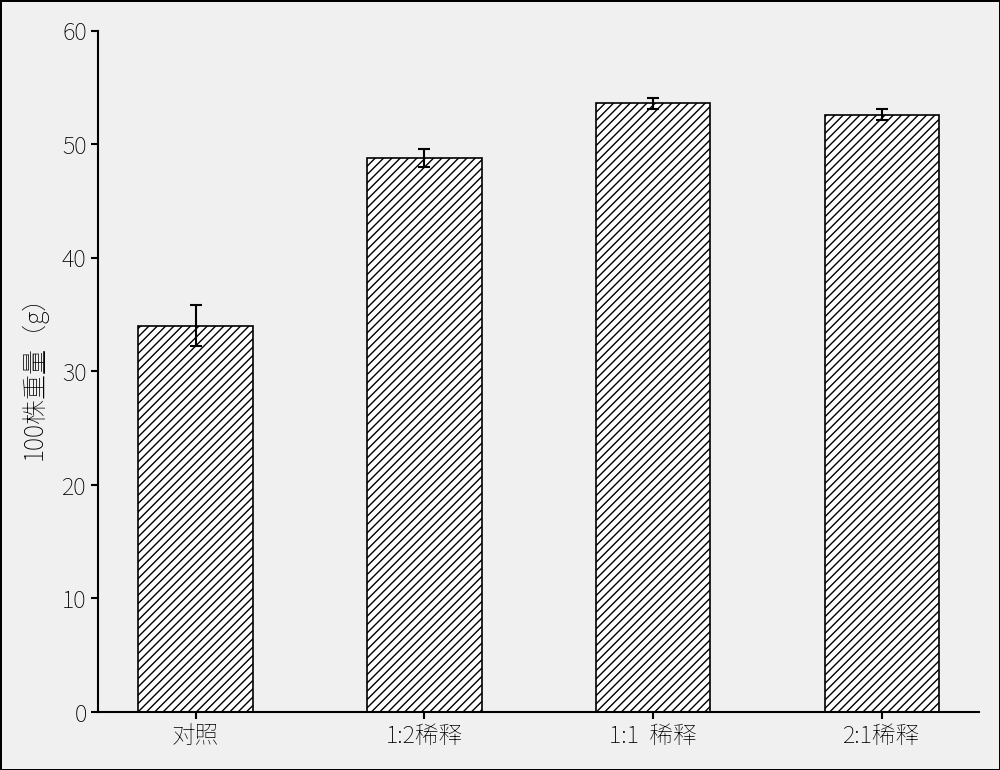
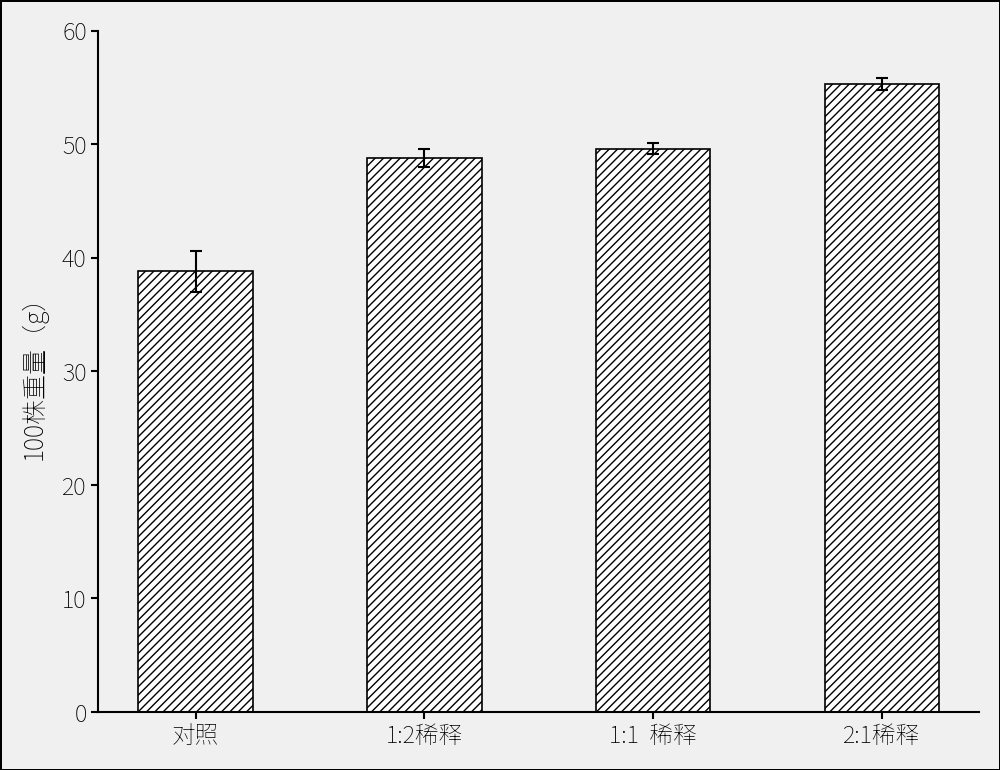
对照: 34.0 -> 38.8
1:1 稀释: 53.6 -> 49.6
2:1稀释: 52.6 -> 55.3
